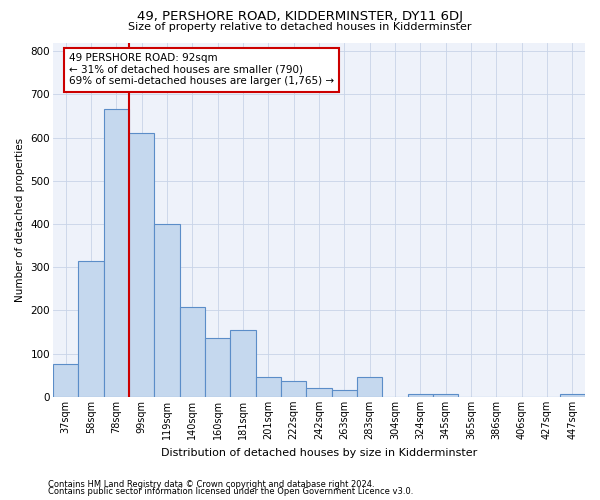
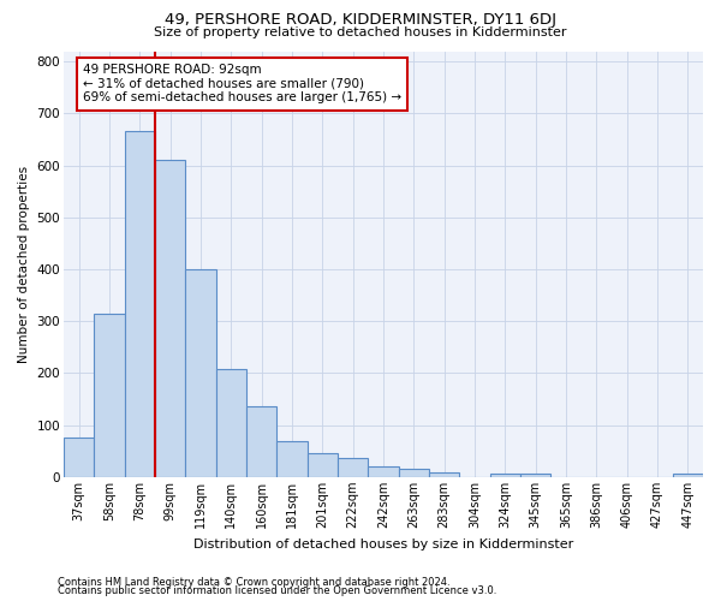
181sqm: 155 -> 70
283sqm: 45 -> 10
